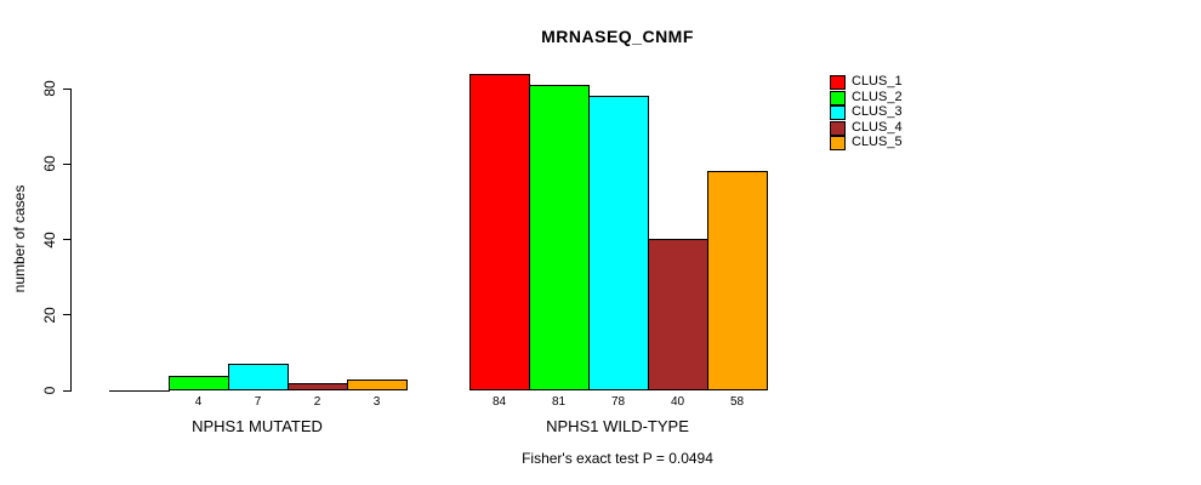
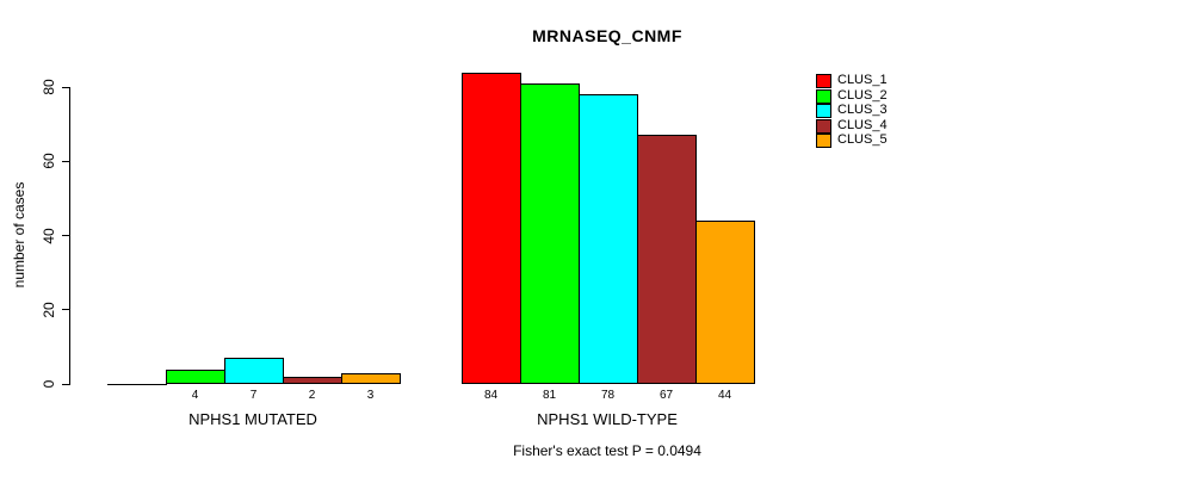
CLUS_4/NPHS1 WILD-TYPE: 40 -> 67
CLUS_5/NPHS1 WILD-TYPE: 58 -> 44
